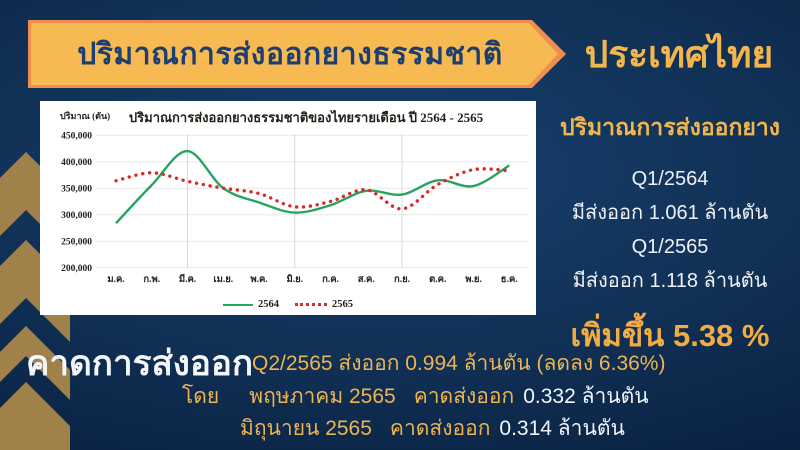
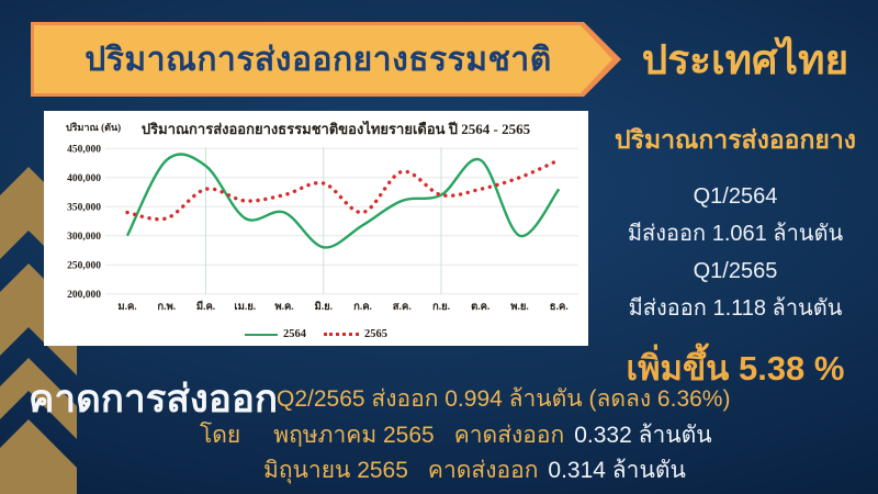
2564/ม.ค.: 280000 -> 300000
2565/ม.ค.: 360000 -> 340000
2564/ก.พ.: 360000 -> 430000
2565/ก.พ.: 380000 -> 330000
2565/มี.ค.: 360000 -> 380000
2564/เม.ย.: 350000 -> 330000
2565/เม.ย.: 350000 -> 360000
2564/พ.ค.: 320000 -> 340000
2565/พ.ค.: 340000 -> 370000
2564/มิ.ย.: 300000 -> 280000
2565/มิ.ย.: 320000 -> 390000
2565/ก.ค.: 320000 -> 340000
2564/ส.ค.: 340000 -> 360000
2565/ส.ค.: 350000 -> 410000
2564/ก.ย.: 340000 -> 370000
2565/ก.ย.: 310000 -> 370000
2564/ต.ค.: 360000 -> 430000
2565/ต.ค.: 360000 -> 380000
2564/พ.ย.: 350000 -> 300000
2565/พ.ย.: 380000 -> 400000
2564/ธ.ค.: 390000 -> 380000
2565/ธ.ค.: 380000 -> 430000
